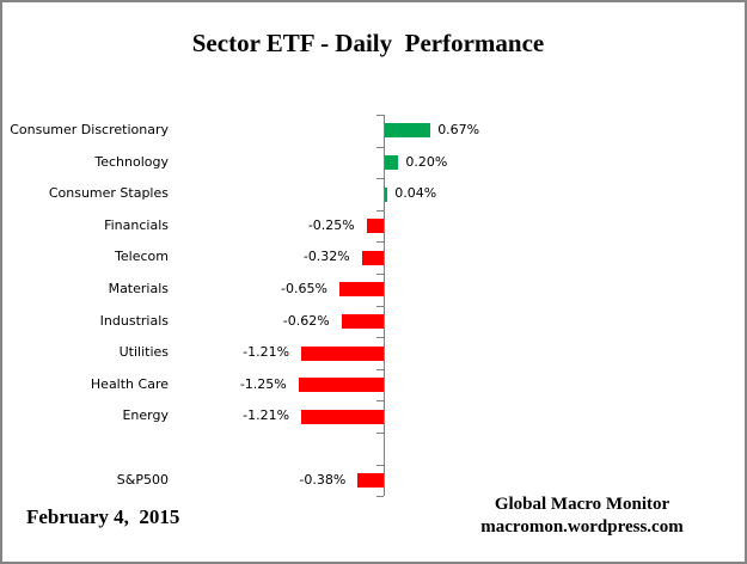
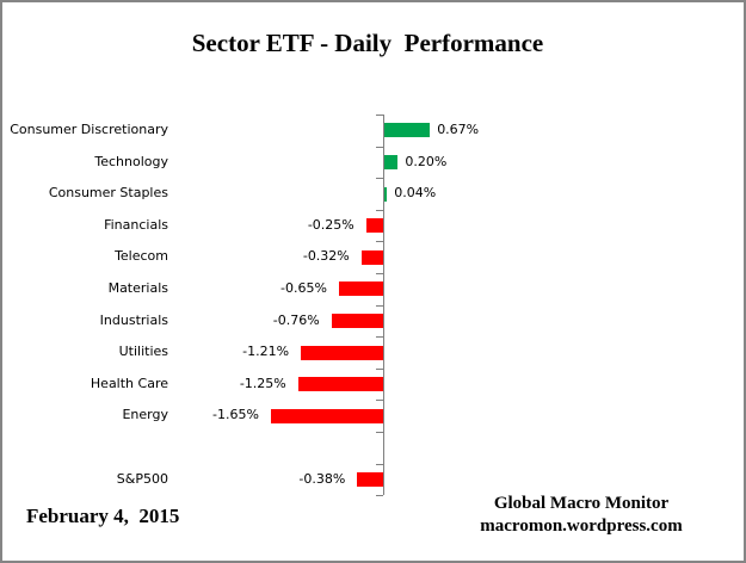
Industrials: -0.62% -> -0.76%
Energy: -1.21% -> -1.65%
